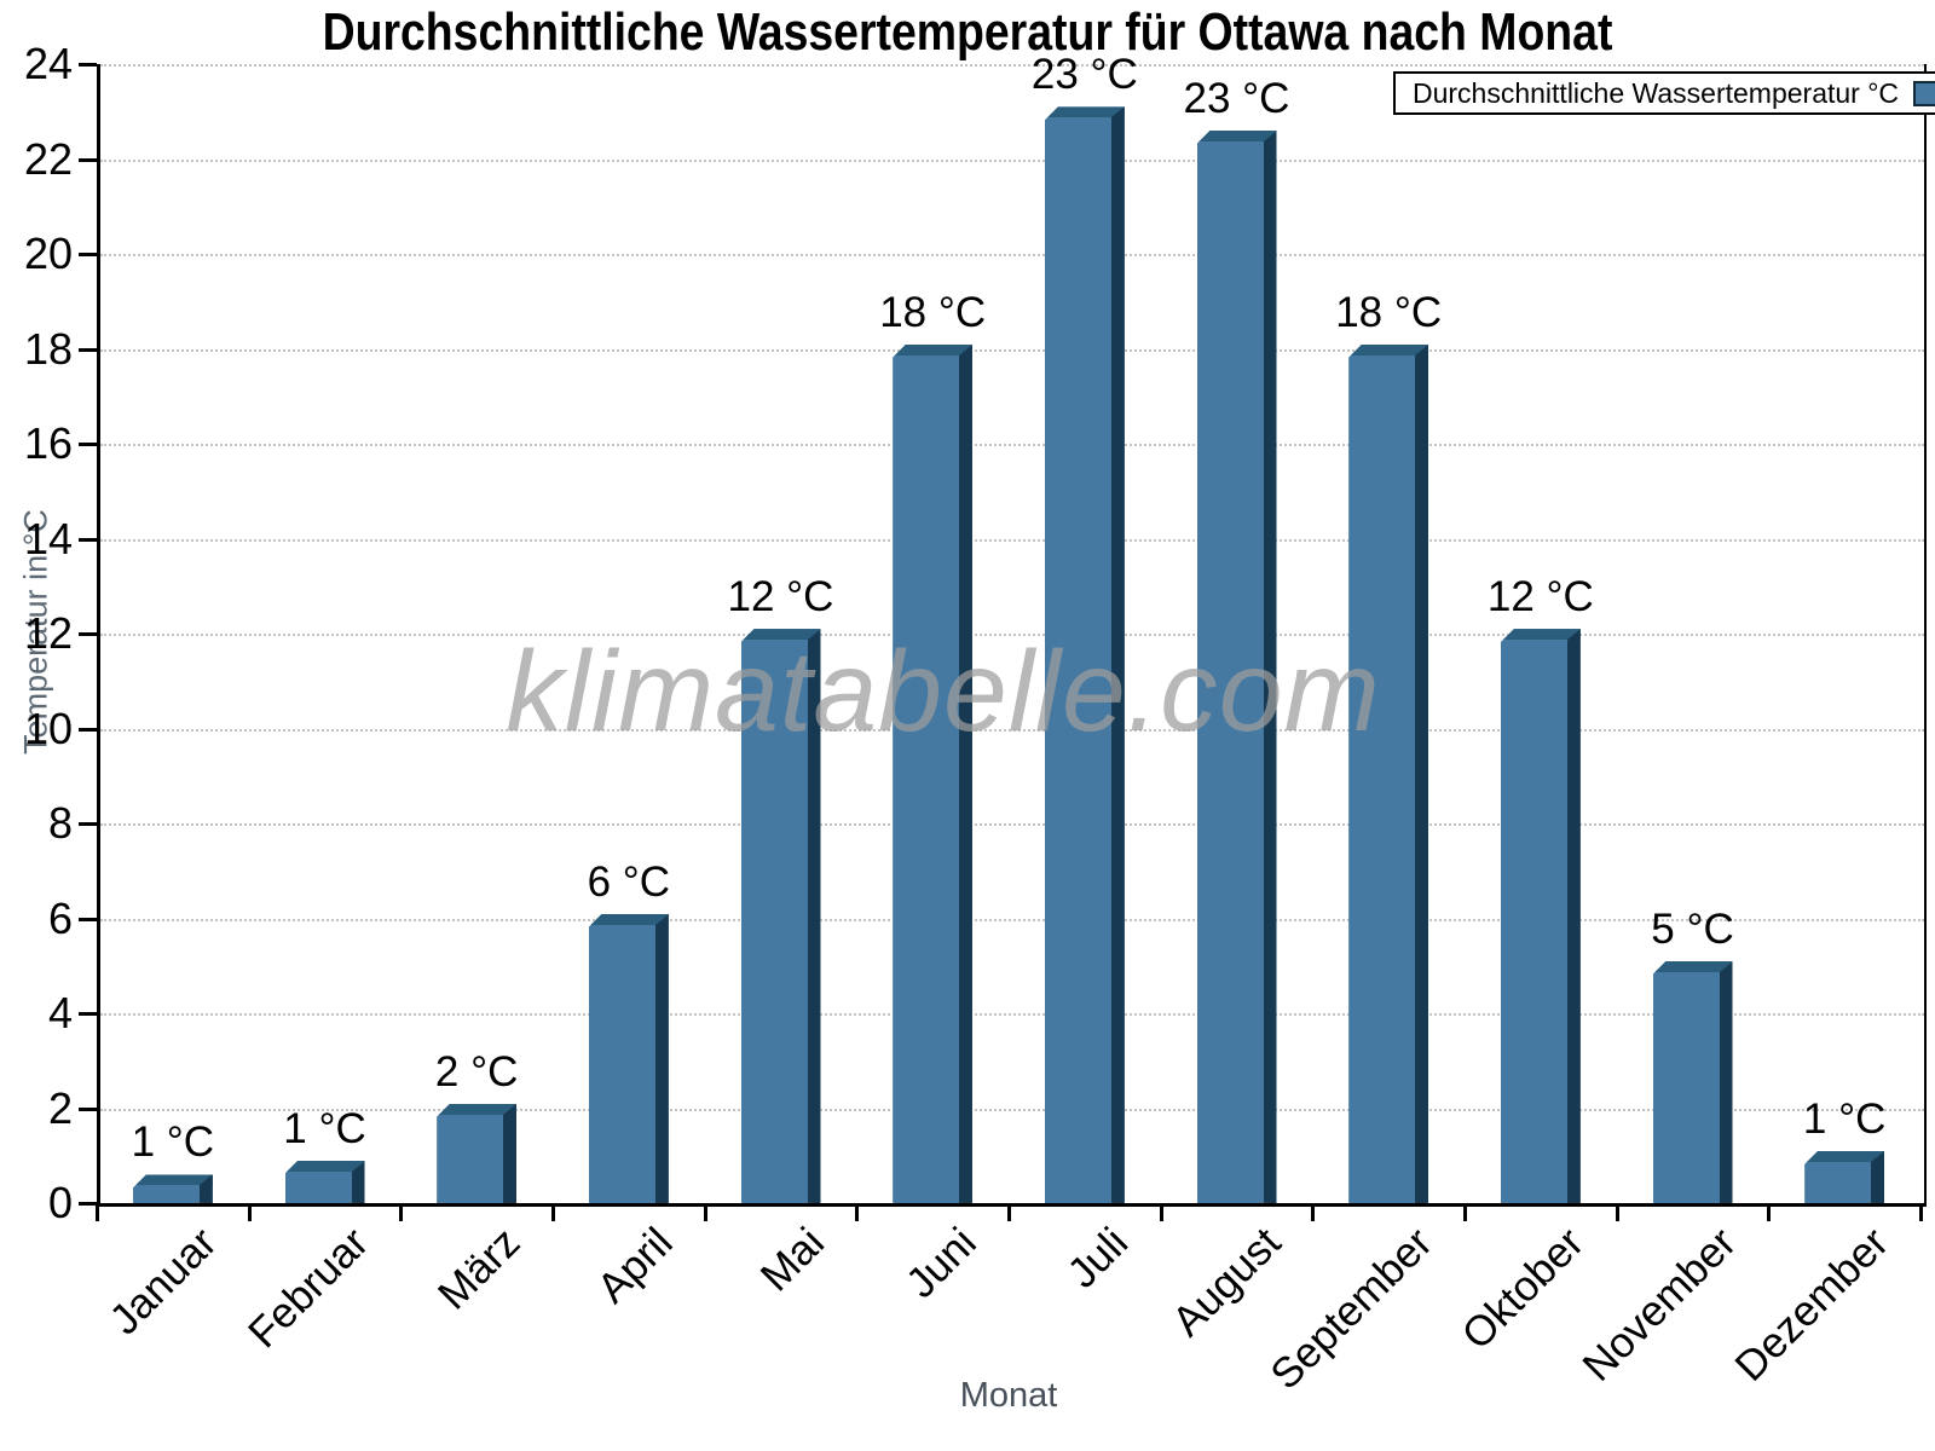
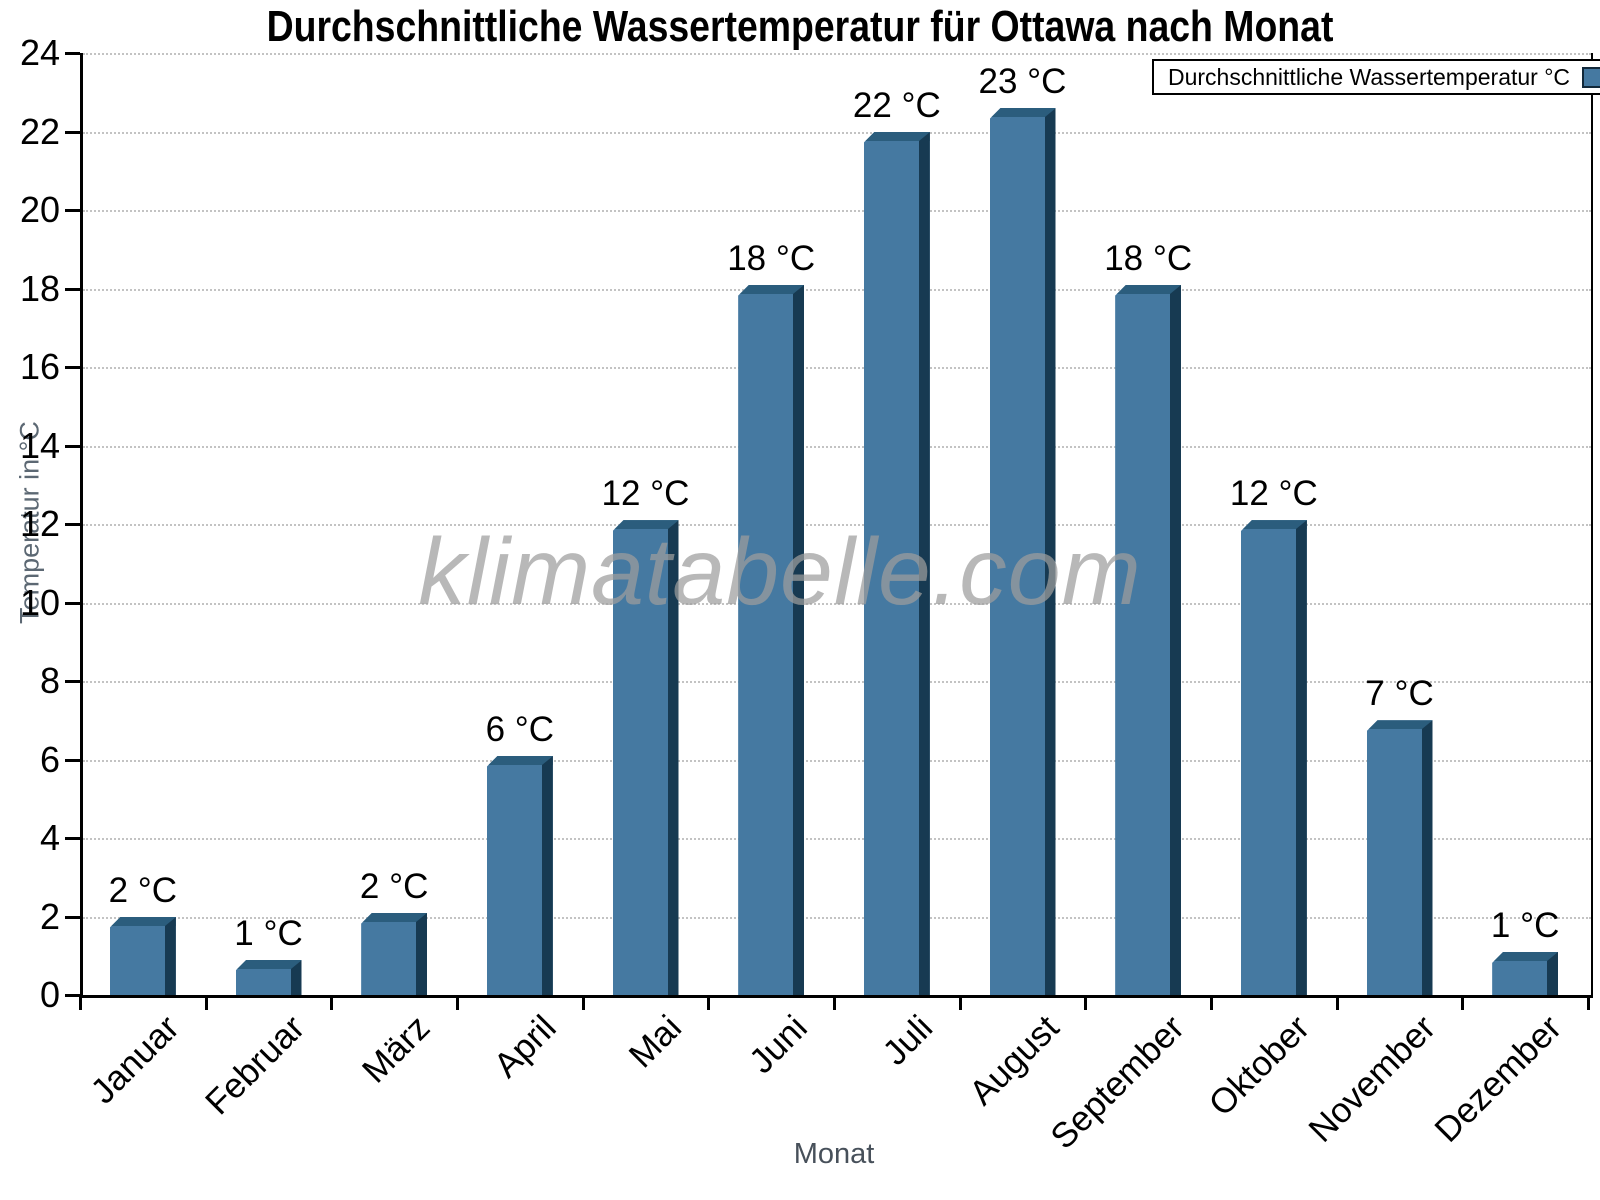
Januar: 1 -> 2
Juli: 23 -> 22
November: 5 -> 7
